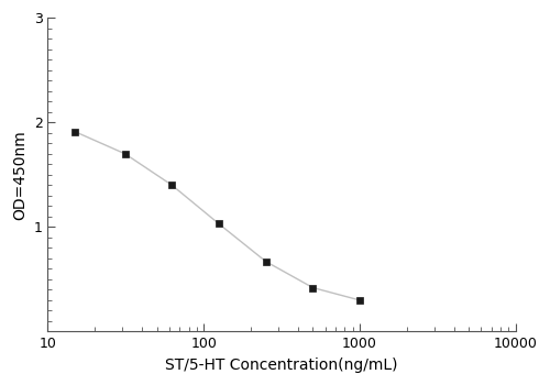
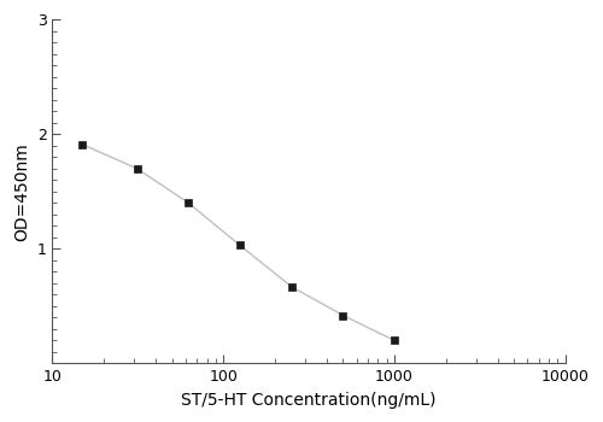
1000: 0.30 -> 0.20
